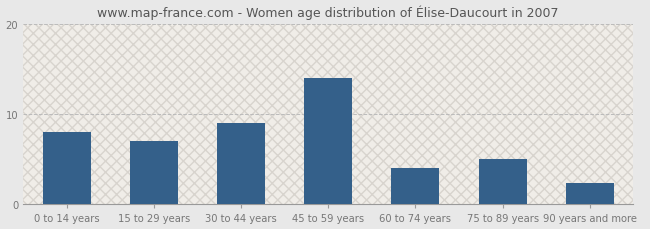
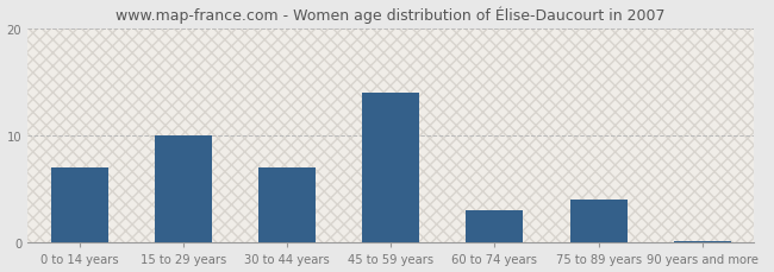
0 to 14 years: 8.0 -> 7.0
15 to 29 years: 7.0 -> 10.0
30 to 44 years: 9.0 -> 7.0
60 to 74 years: 4.0 -> 3.0
75 to 89 years: 5.0 -> 4.0
90 years and more: 2.4 -> 0.2
